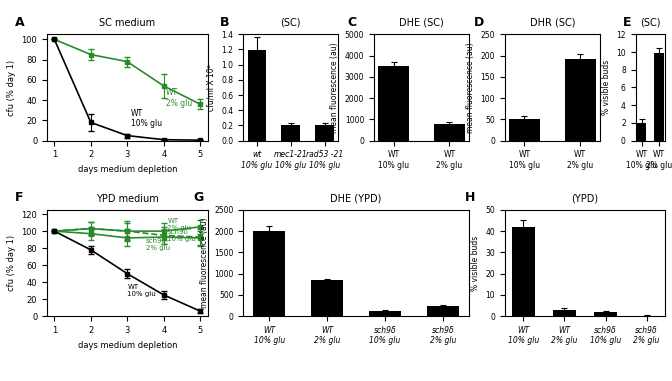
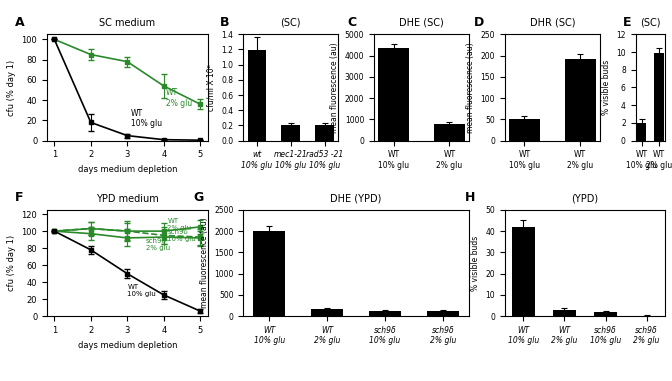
DHE (SC)/WT 10% glu: 3500 -> 4350
DHE (YPD)/WT 2% glu: 850 -> 180
DHE (YPD)/sch9δ 2% glu: 250 -> 130
